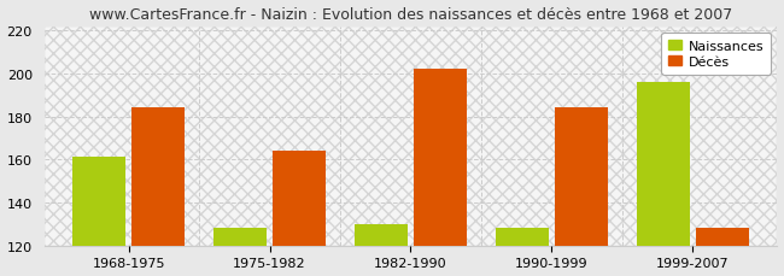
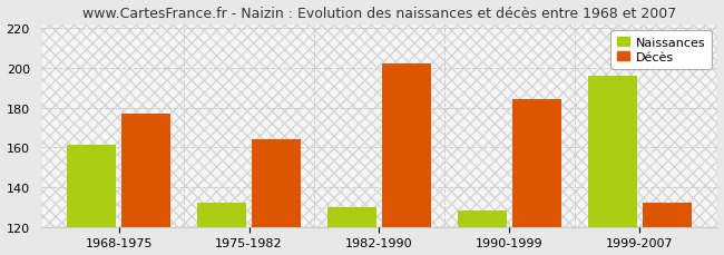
Décès/1968-1975: 184 -> 177
Naissances/1975-1982: 128 -> 132
Décès/1999-2007: 128 -> 132
